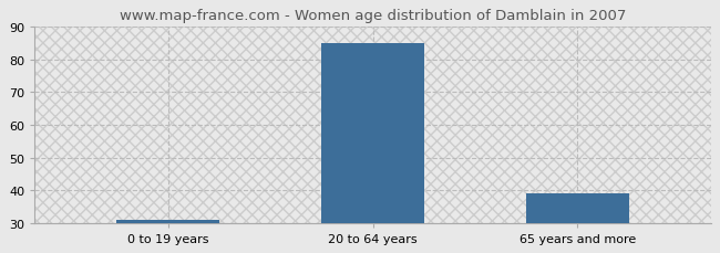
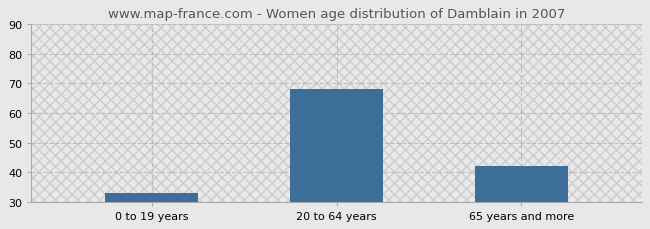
0 to 19 years: 31 -> 33
20 to 64 years: 85 -> 68
65 years and more: 39 -> 42
